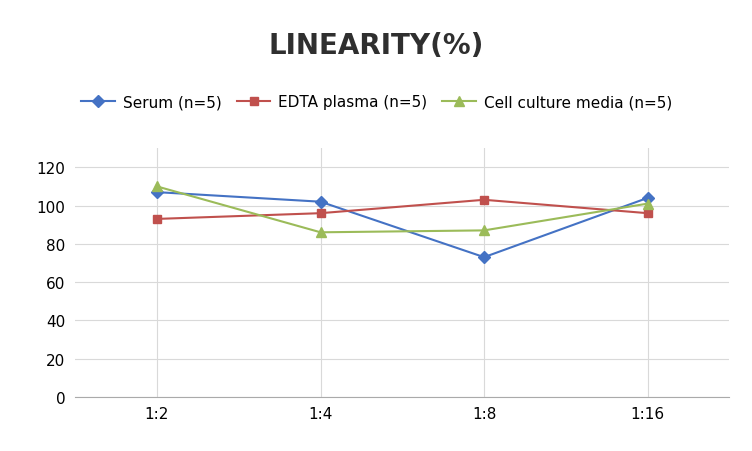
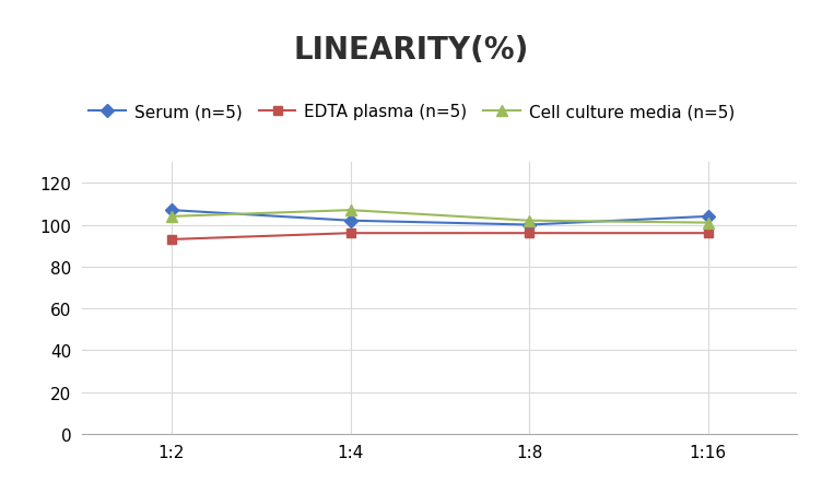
Cell culture media (n=5)/1:2: 110 -> 104
Cell culture media (n=5)/1:4: 86 -> 107
Serum (n=5)/1:8: 73 -> 100
EDTA plasma (n=5)/1:8: 103 -> 96
Cell culture media (n=5)/1:8: 87 -> 102
